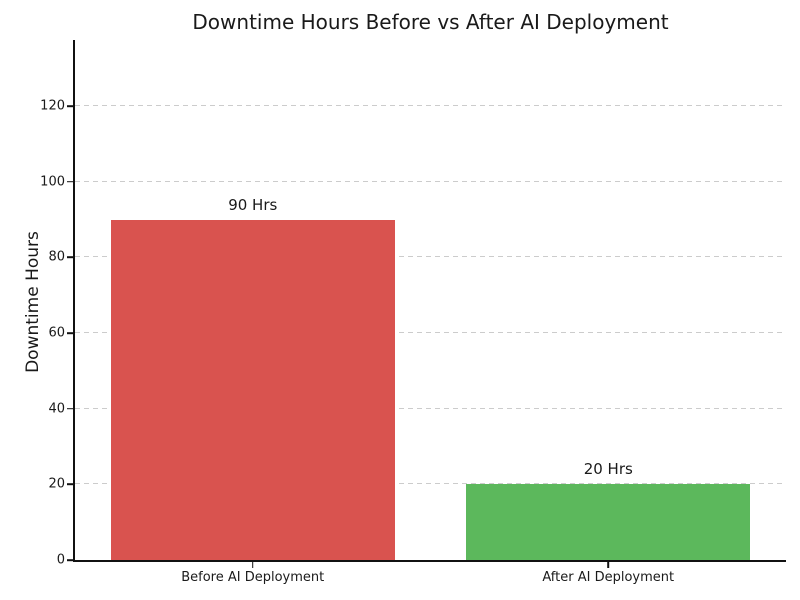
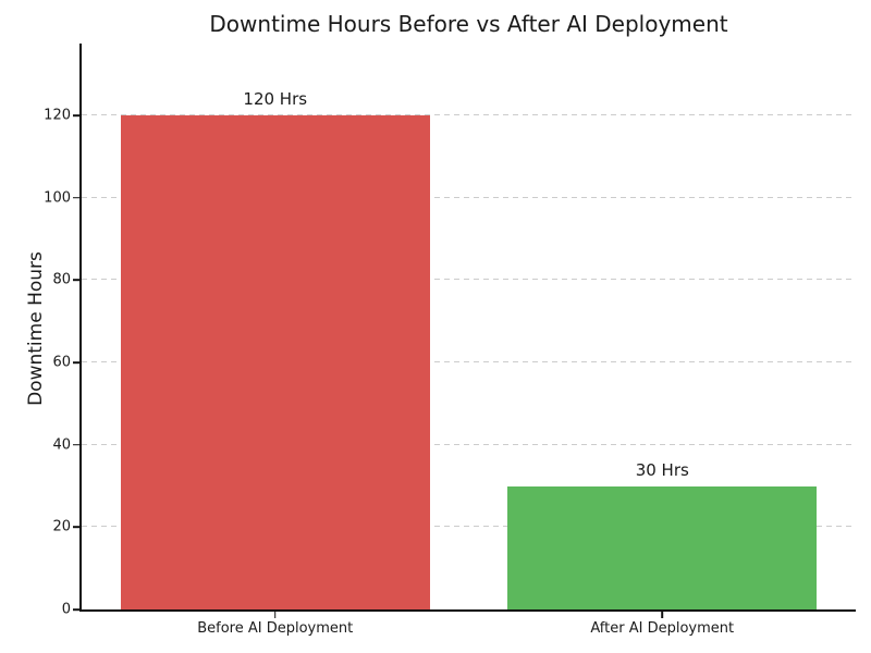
Before AI Deployment: 90 -> 120
After AI Deployment: 20 -> 30
